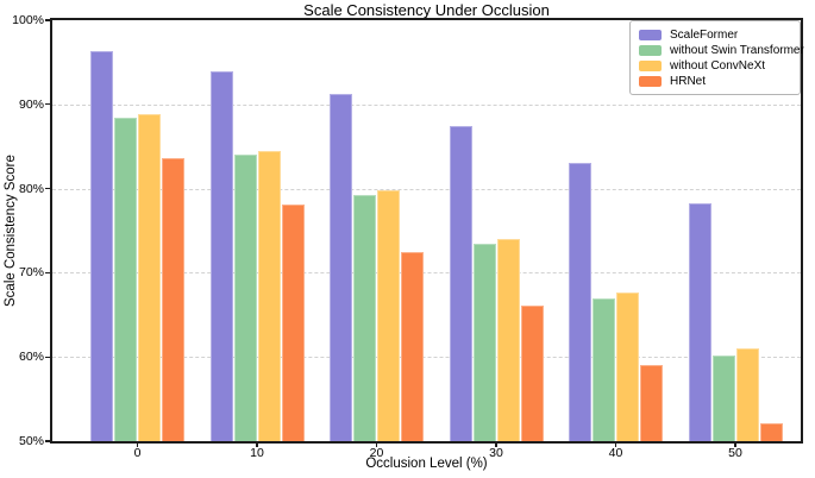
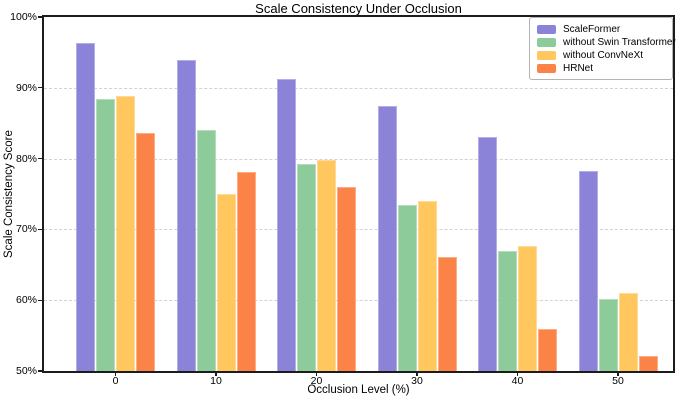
without ConvNeXt/10: 84% -> 75%
HRNet/20: 72% -> 76%
HRNet/40: 59% -> 56%
